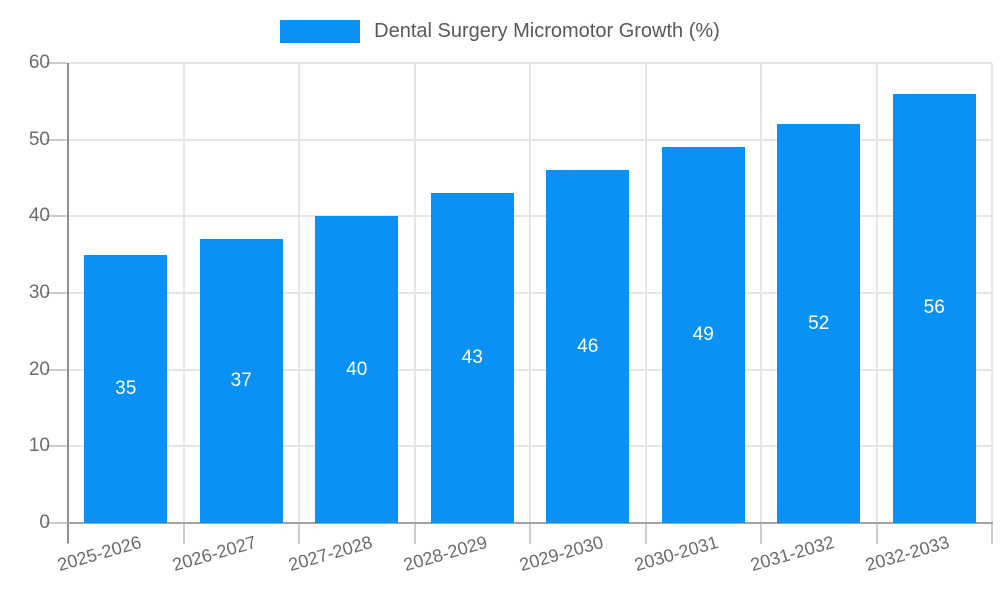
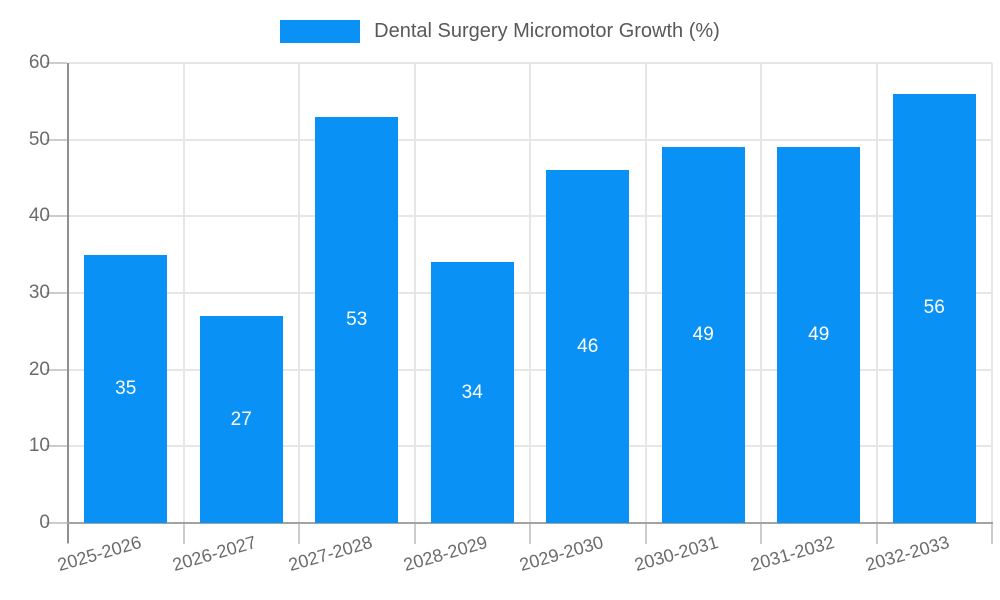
2026-2027: 37 -> 27
2027-2028: 40 -> 53
2028-2029: 43 -> 34
2031-2032: 52 -> 49
